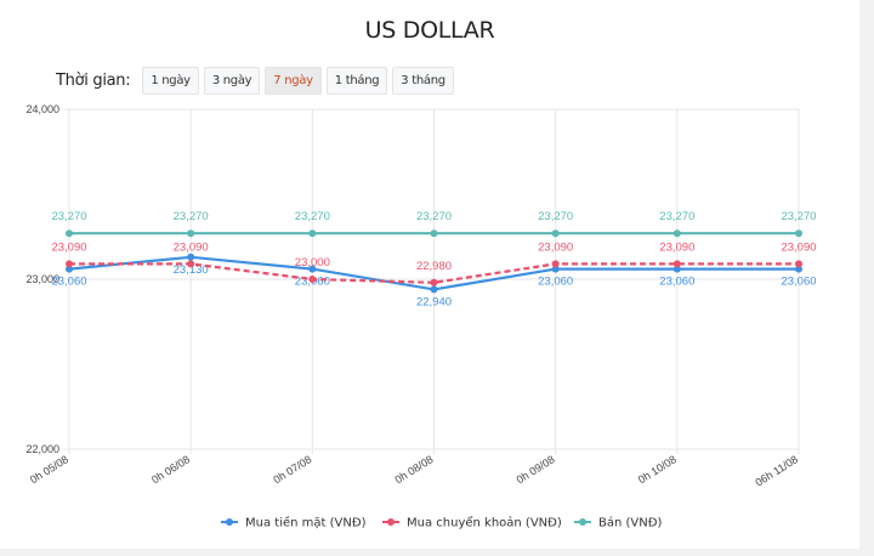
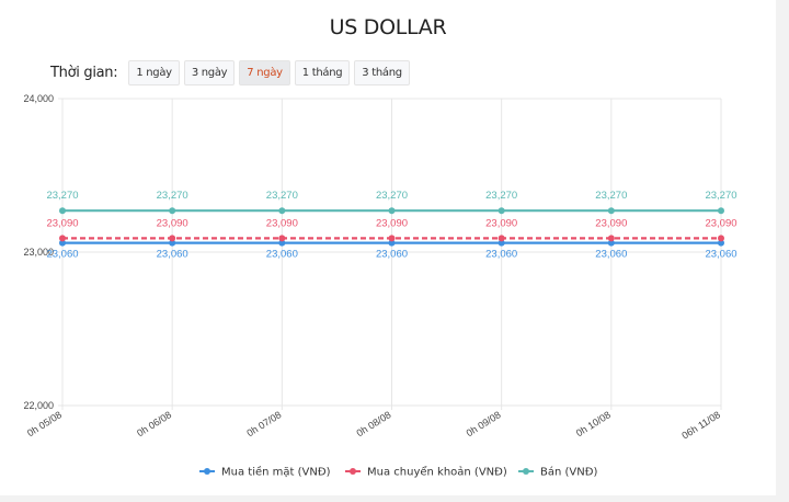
Mua tiền mặt (VNĐ)/0h 06/08: 23,130 -> 23,060
Mua chuyển khoản (VNĐ)/0h 07/08: 23,000 -> 23,090
Mua tiền mặt (VNĐ)/0h 08/08: 22,940 -> 23,060
Mua chuyển khoản (VNĐ)/0h 08/08: 22,980 -> 23,090
